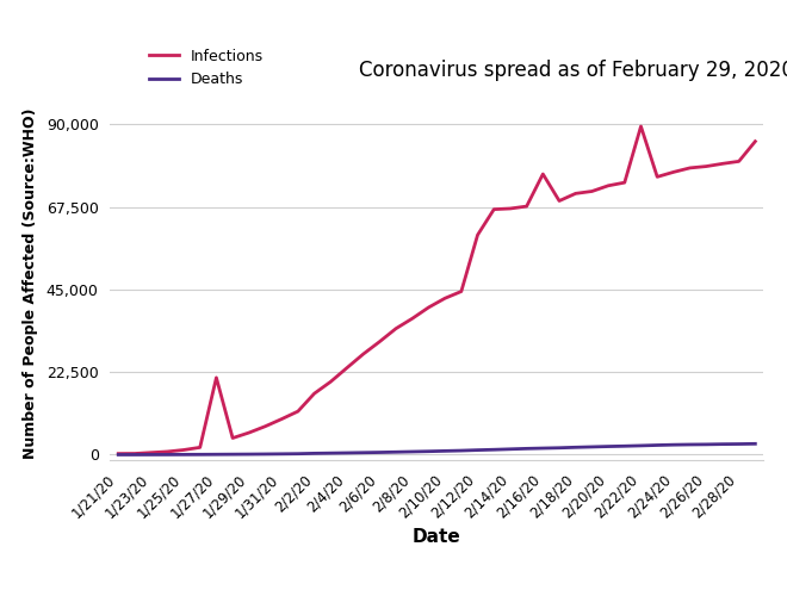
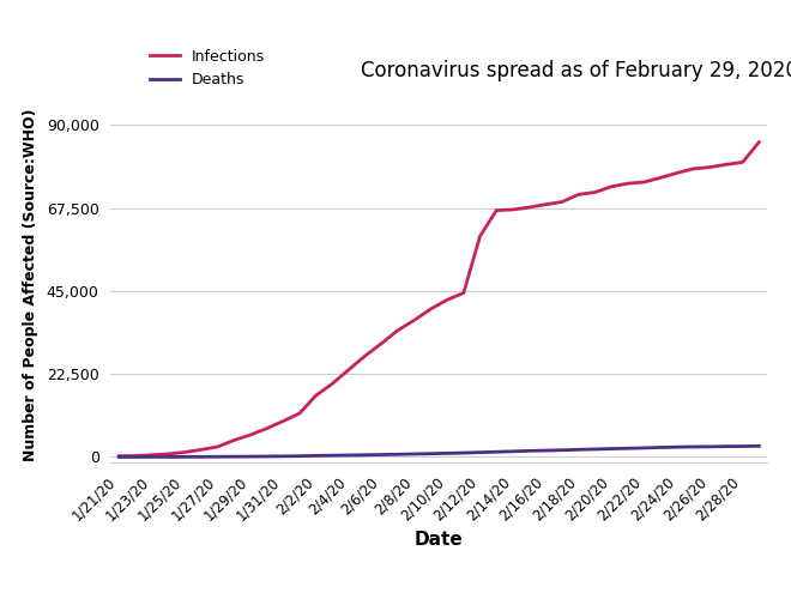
Infections/1/27/20: 21,000 -> 2,800
Infections/2/16/20: 76,500 -> 68,500
Infections/2/22/20: 89,500 -> 74,600
